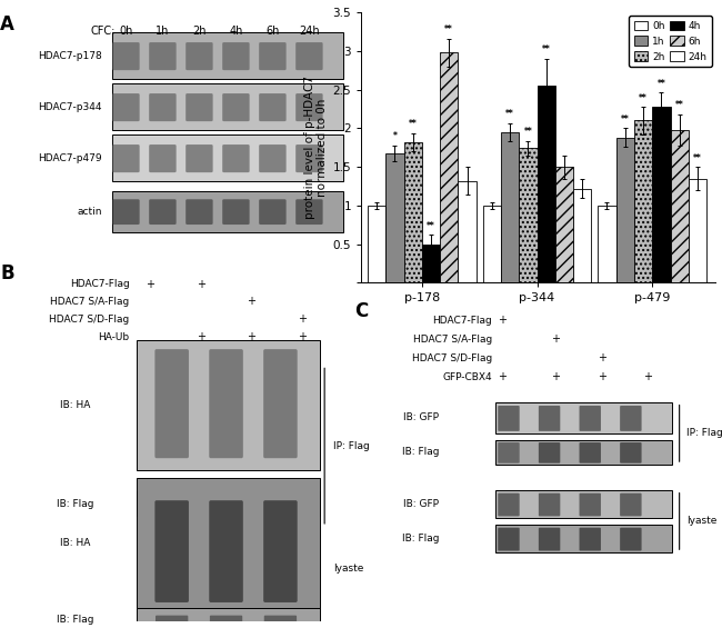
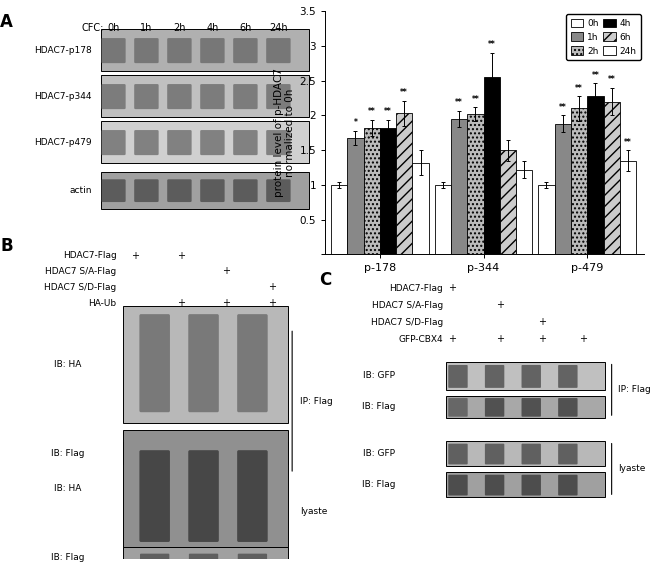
4h/p-178: 0.50 -> 1.82
6h/p-178: 2.98 -> 2.03
2h/p-344: 1.74 -> 2.02
6h/p-479: 1.98 -> 2.20
